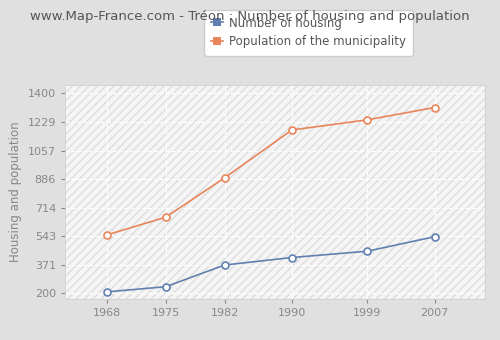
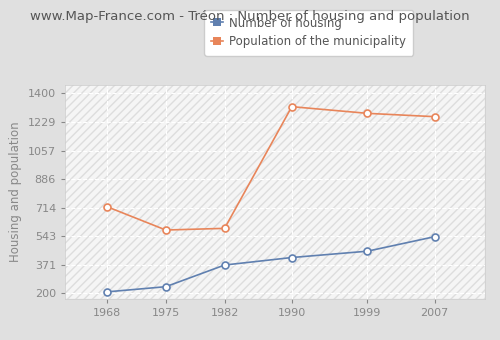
Population of the municipality/1968: 550 -> 720
Population of the municipality/1975: 660 -> 580
Population of the municipality/1982: 890 -> 590
Population of the municipality/1990: 1180 -> 1320
Population of the municipality/1999: 1240 -> 1280
Population of the municipality/2007: 1320 -> 1260
